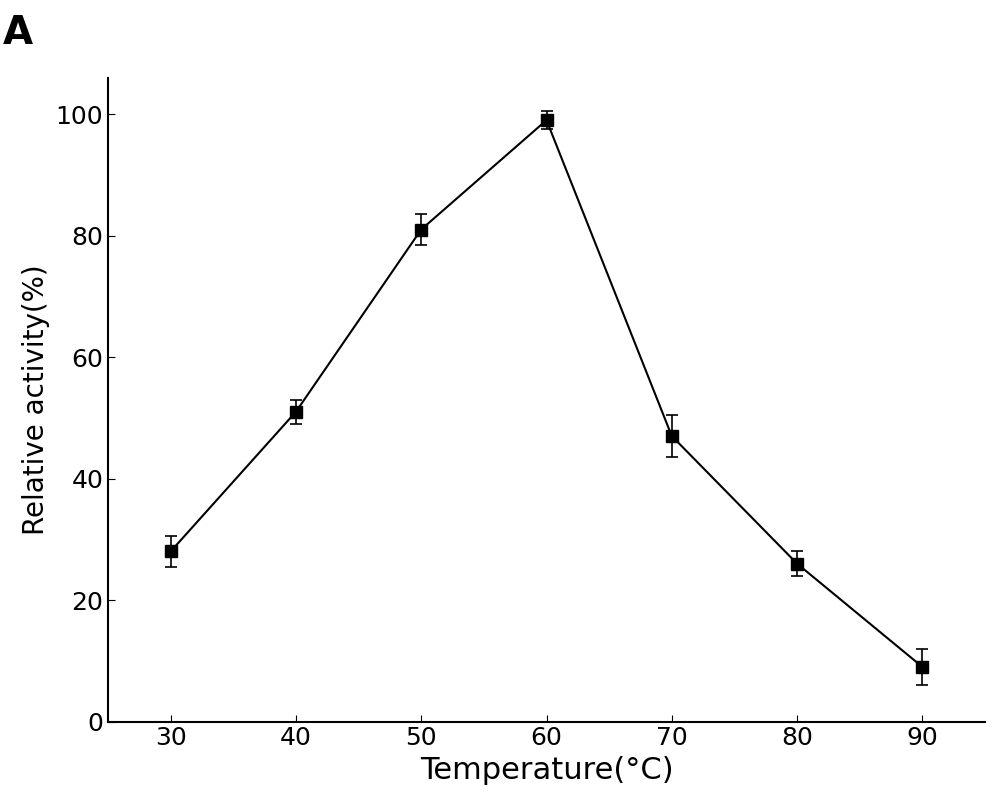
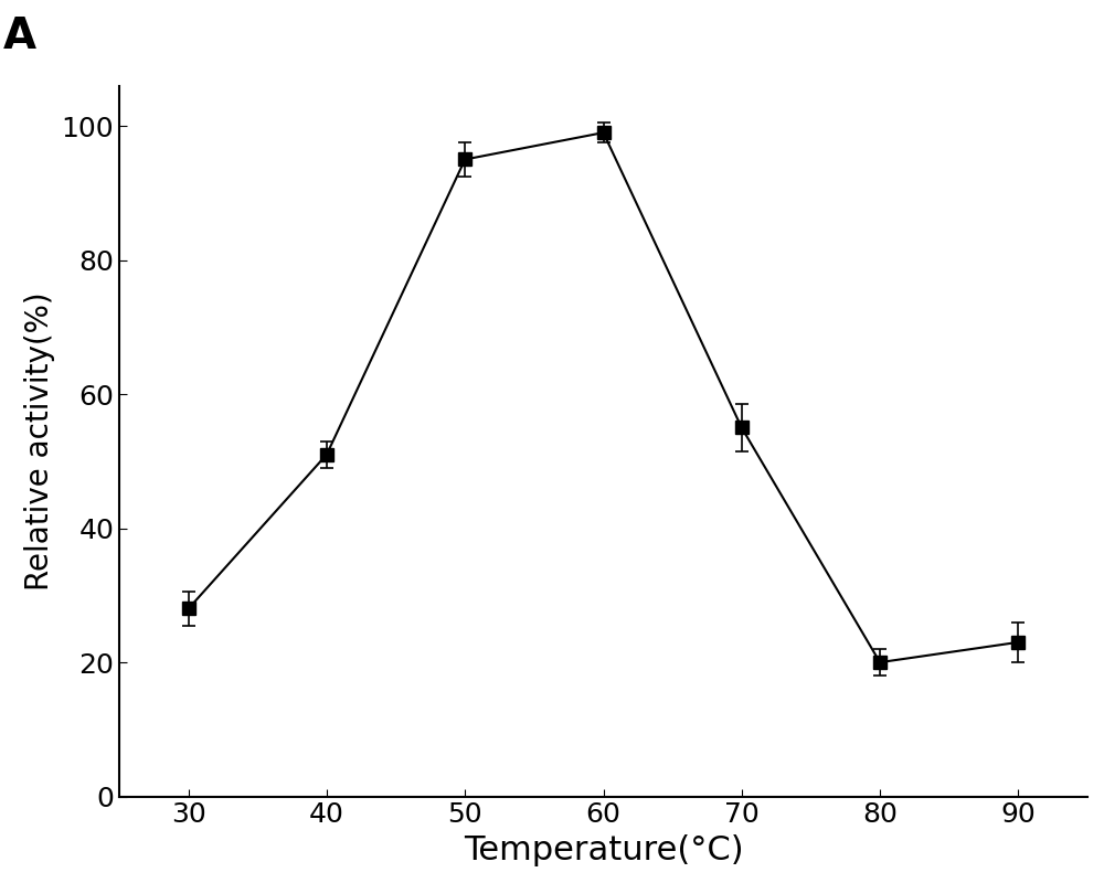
50: 81 -> 95
70: 47 -> 55
80: 26 -> 20
90: 9 -> 23
